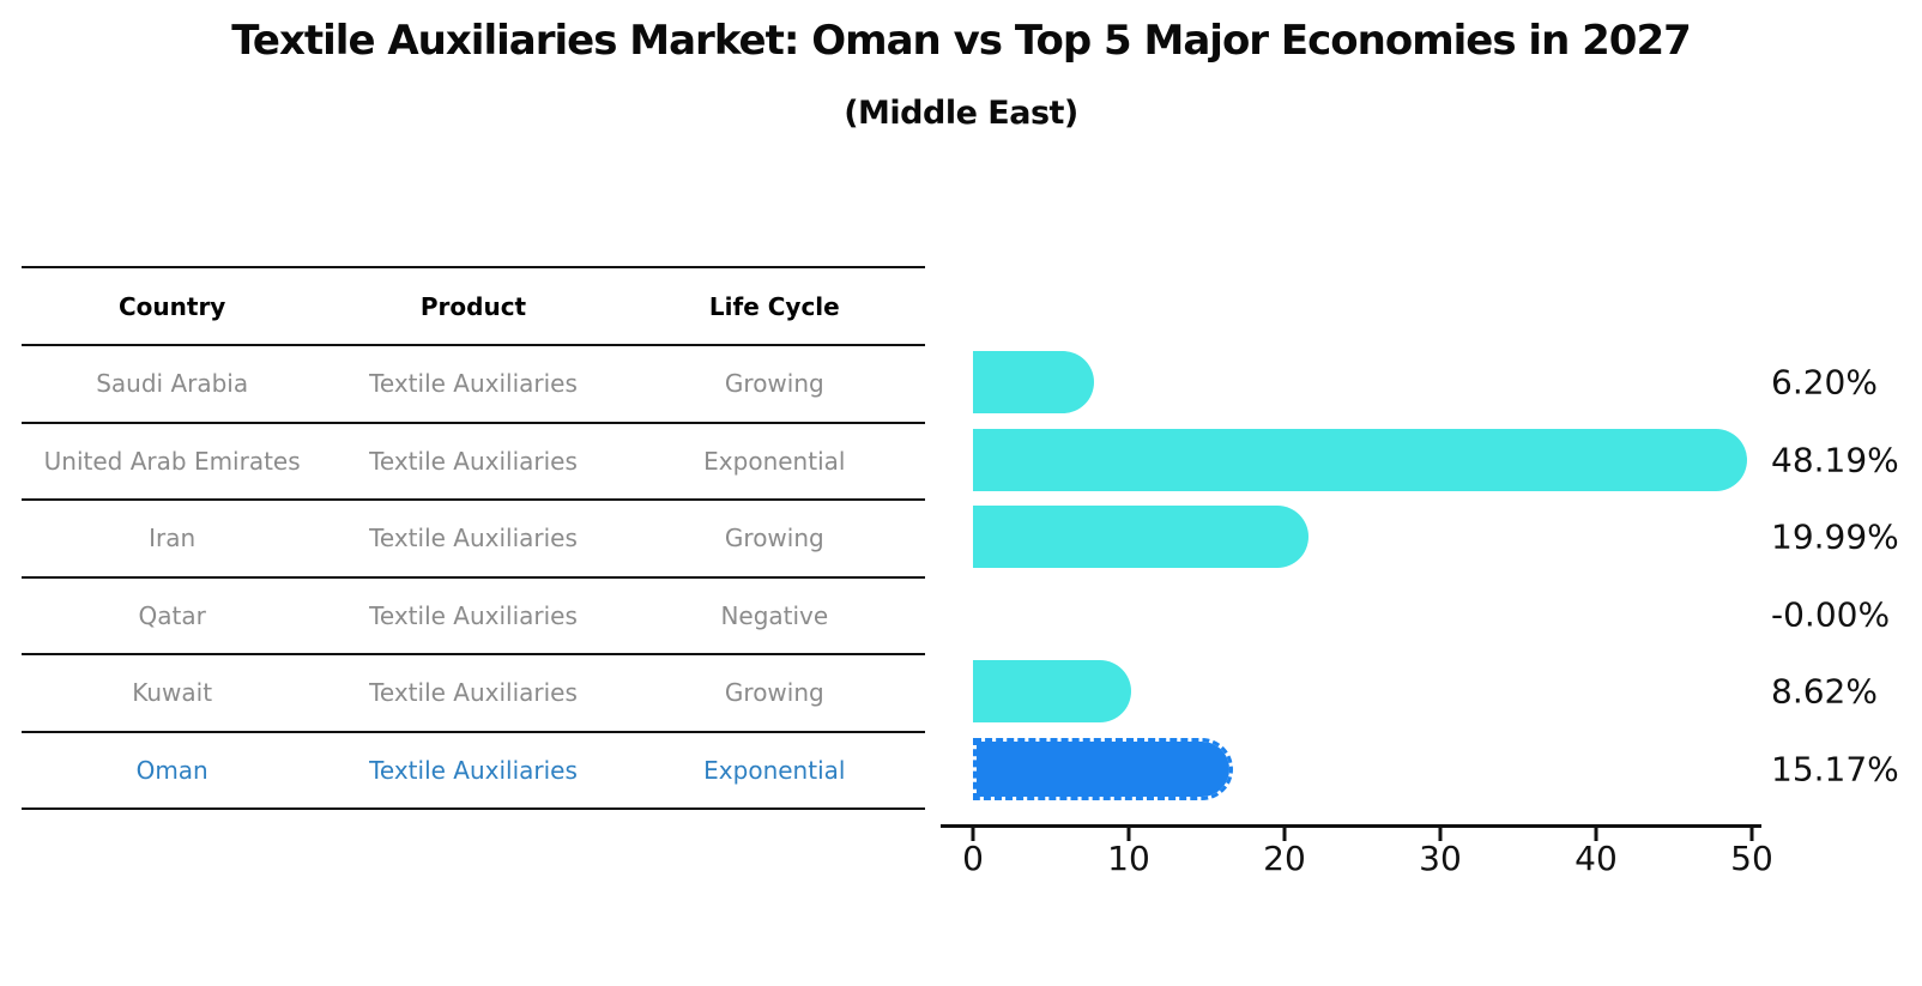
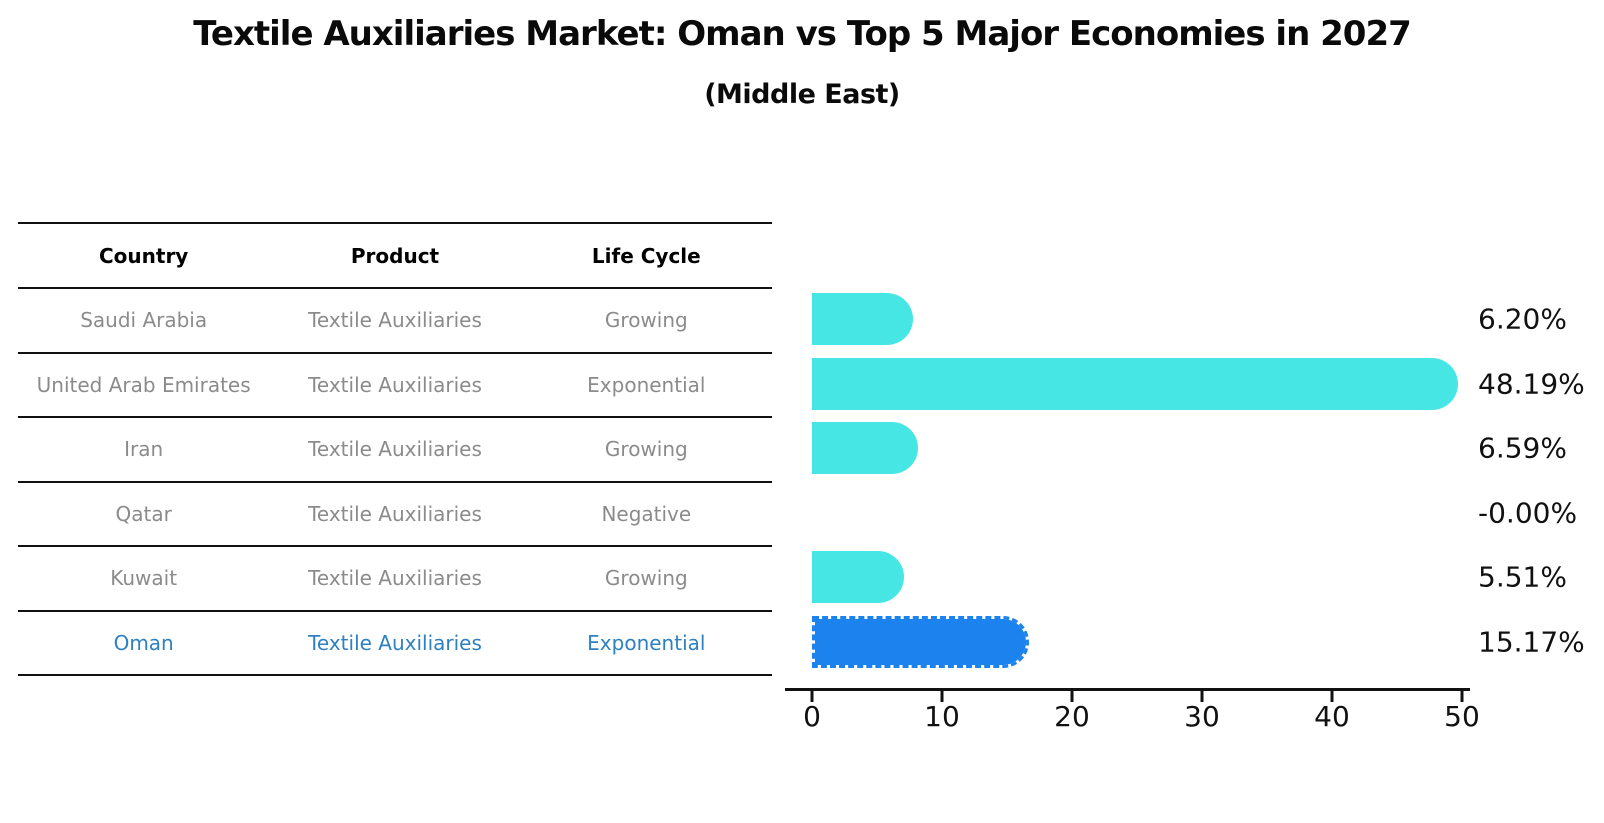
Iran: 19.99% -> 6.59%
Kuwait: 8.62% -> 5.51%
